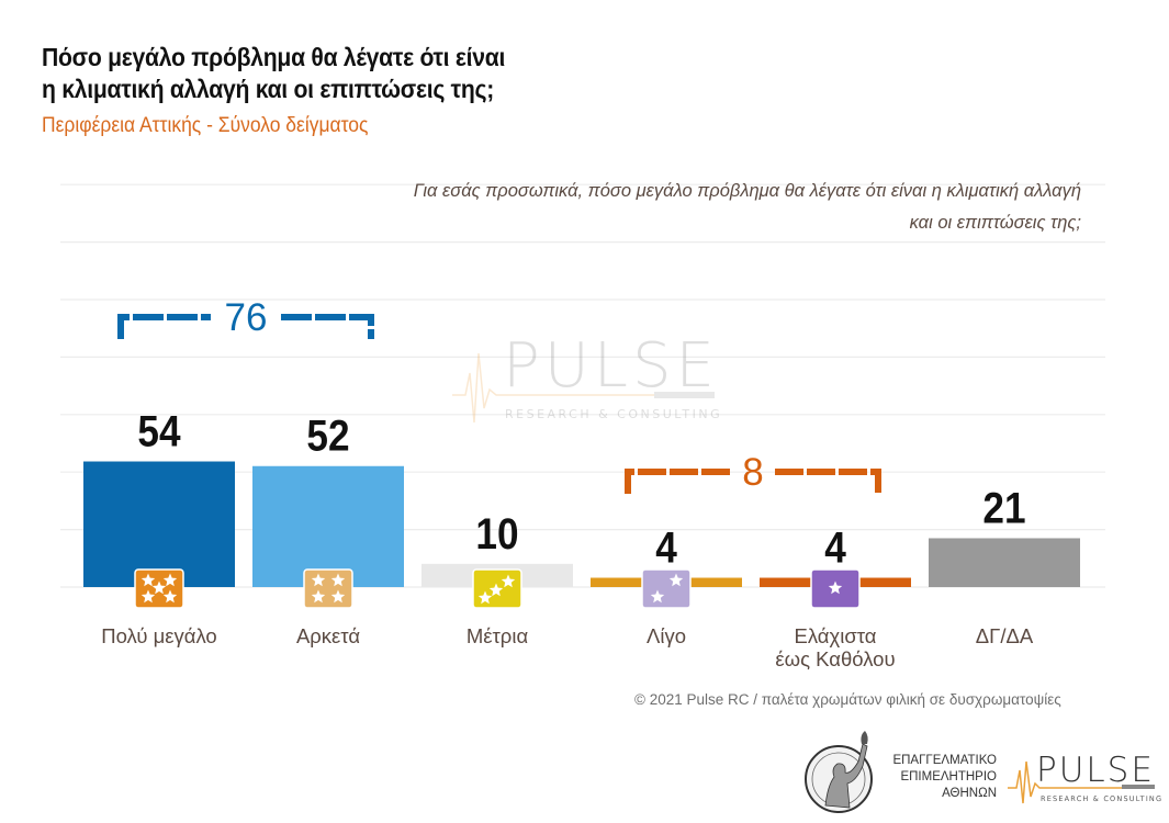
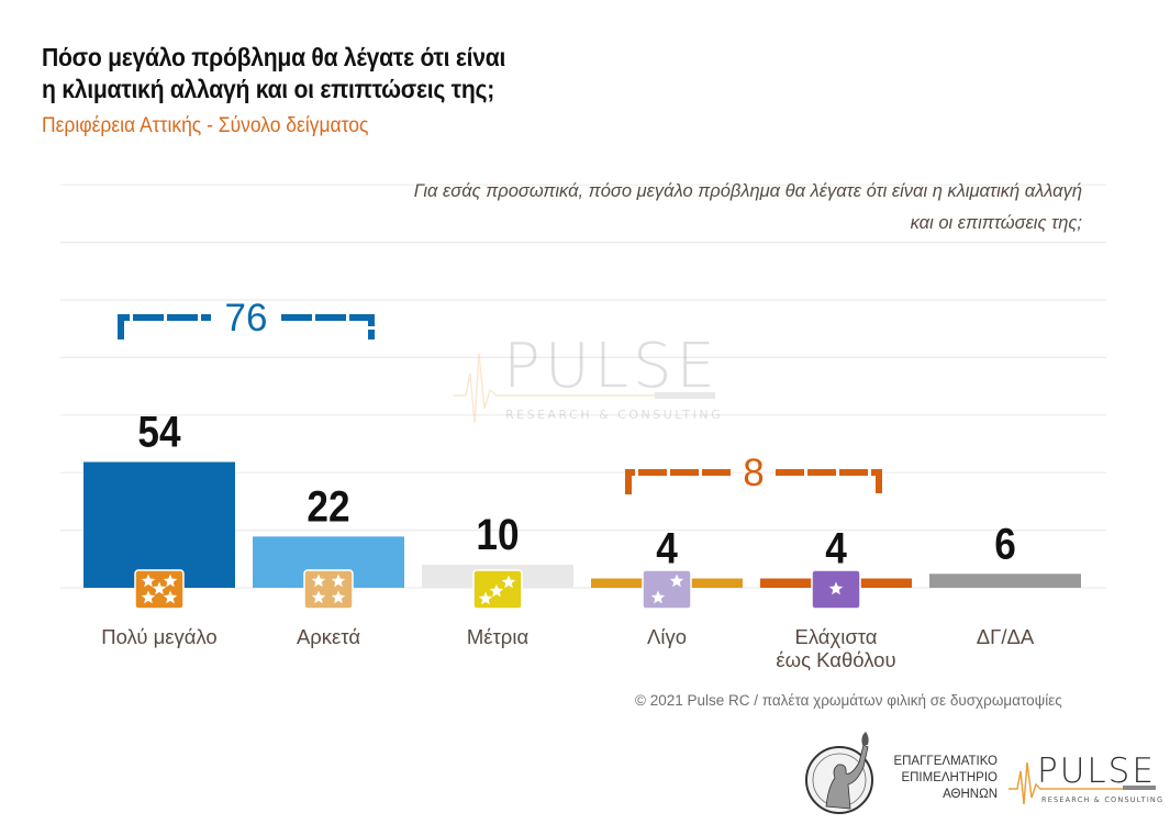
Αρκετά: 52 -> 22
ΔΓ/ΔΑ: 21 -> 6
